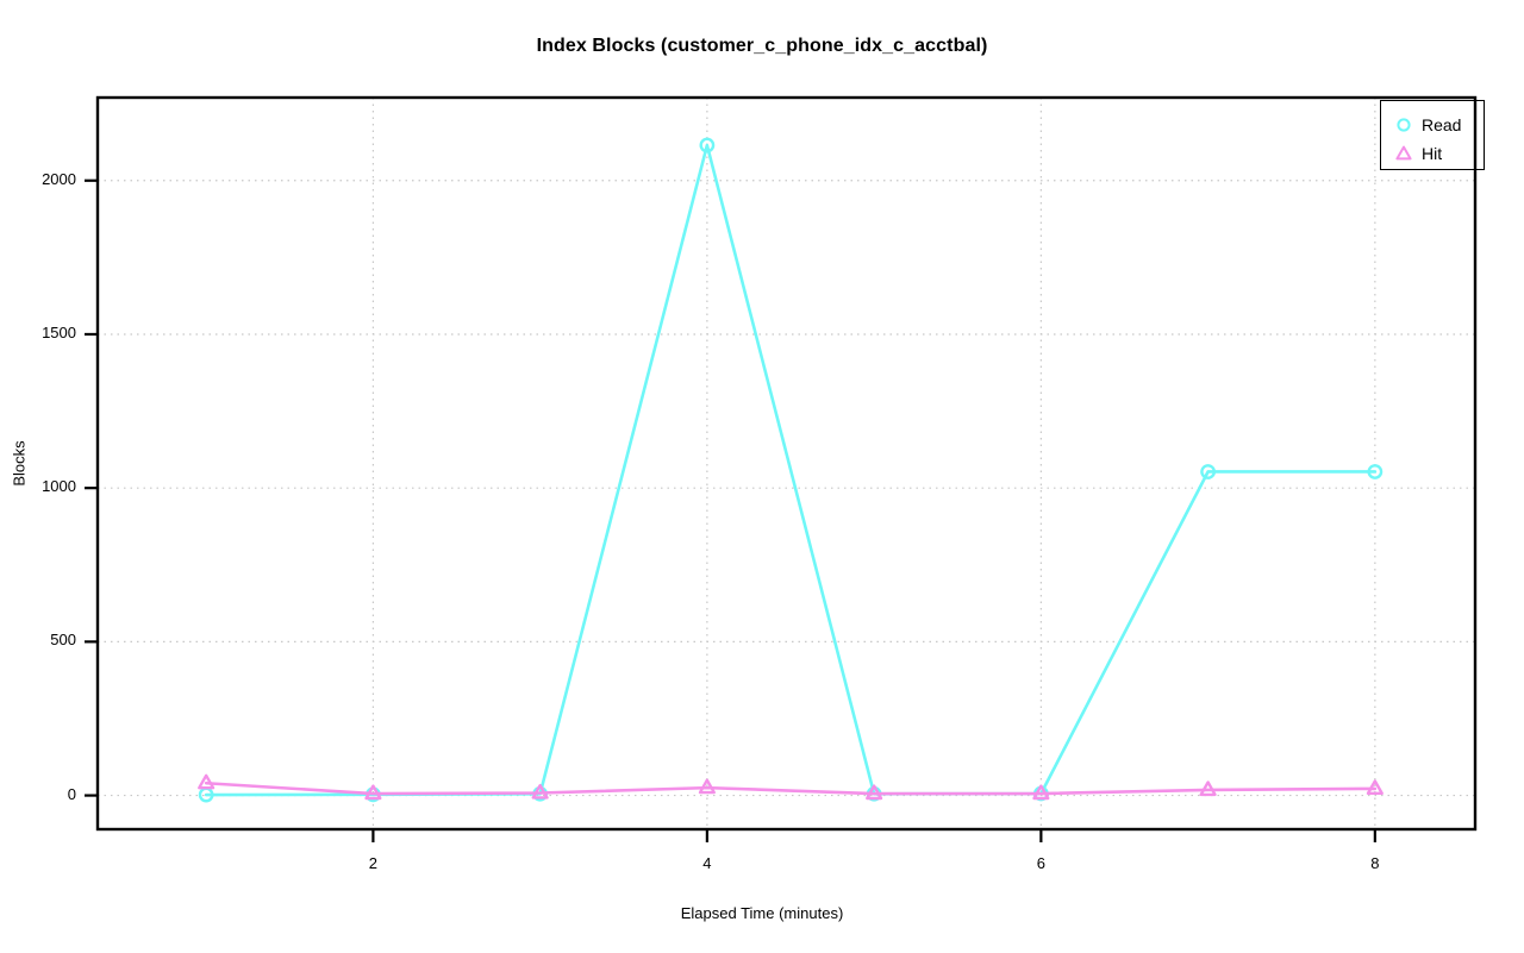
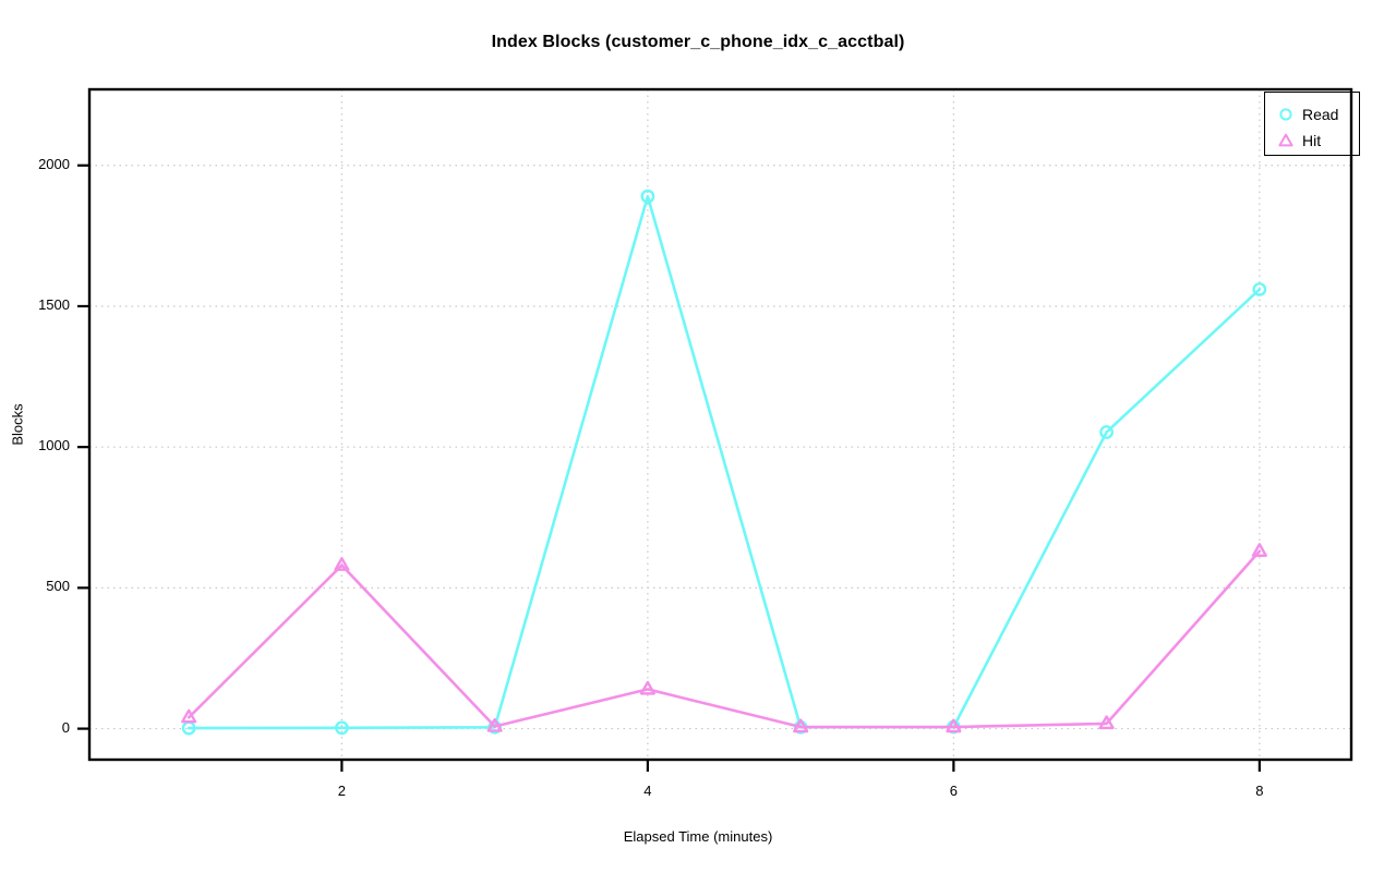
Hit/2: 10 -> 580
Read/4: 2120 -> 1890
Hit/4: 20 -> 140
Read/8: 1050 -> 1560
Hit/8: 20 -> 630
